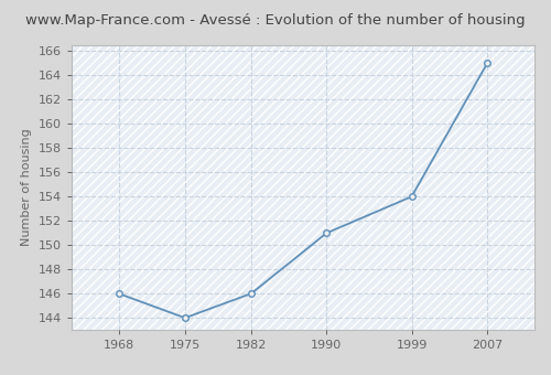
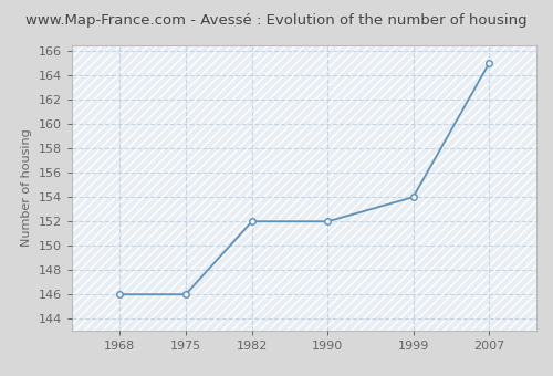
1975: 144 -> 146
1982: 146 -> 152
1990: 151 -> 152
